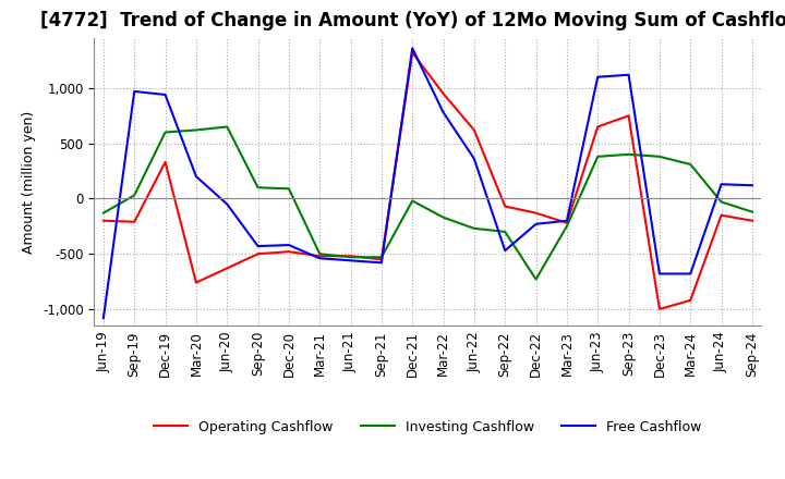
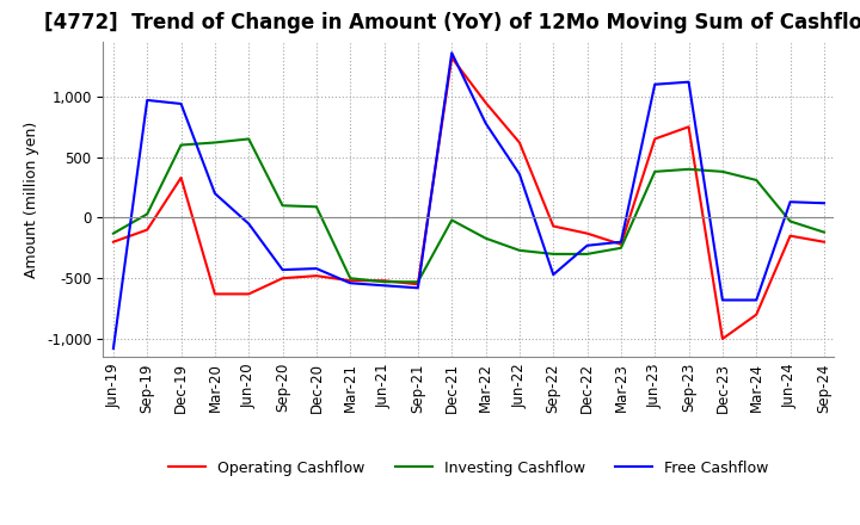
Operating Cashflow/Sep-19: -210 -> -100
Operating Cashflow/Mar-20: -760 -> -630
Investing Cashflow/Dec-22: -730 -> -300
Operating Cashflow/Mar-24: -920 -> -800
